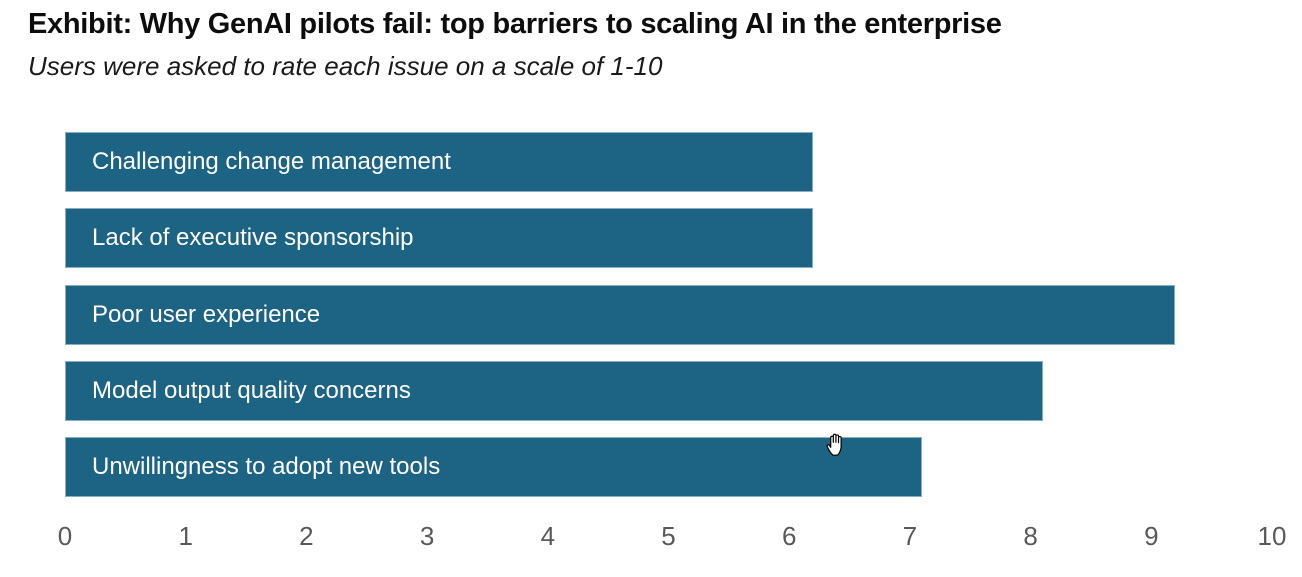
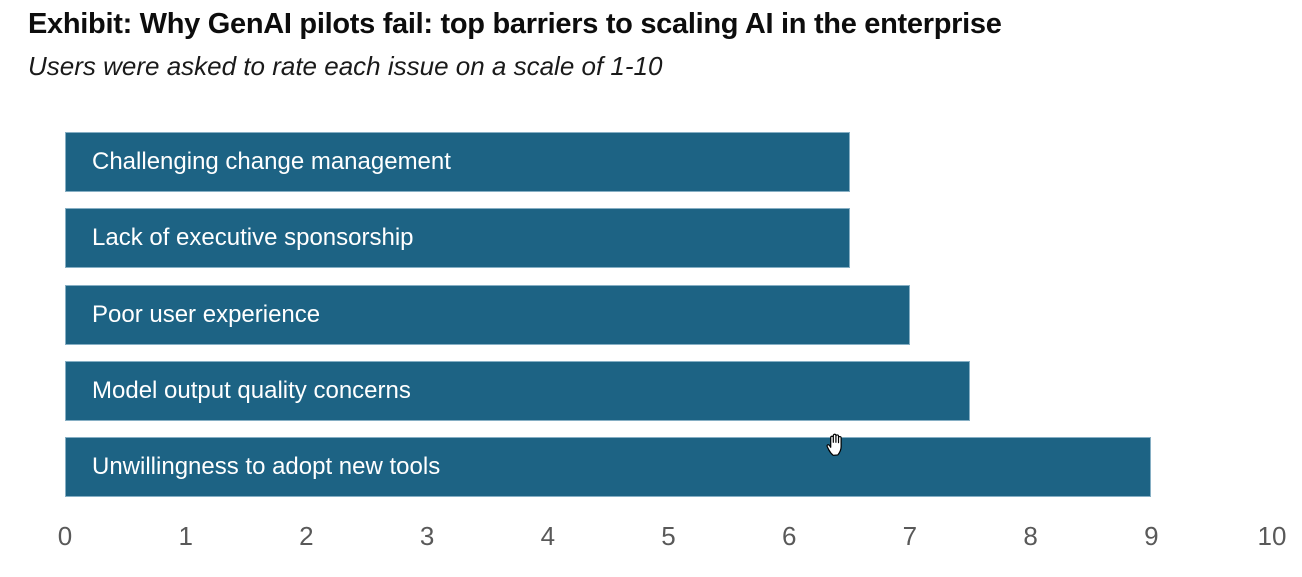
Challenging change management: 6.2 -> 6.5
Lack of executive sponsorship: 6.2 -> 6.5
Poor user experience: 9.2 -> 7.0
Model output quality concerns: 8.1 -> 7.5
Unwillingness to adopt new tools: 7.1 -> 9.0
